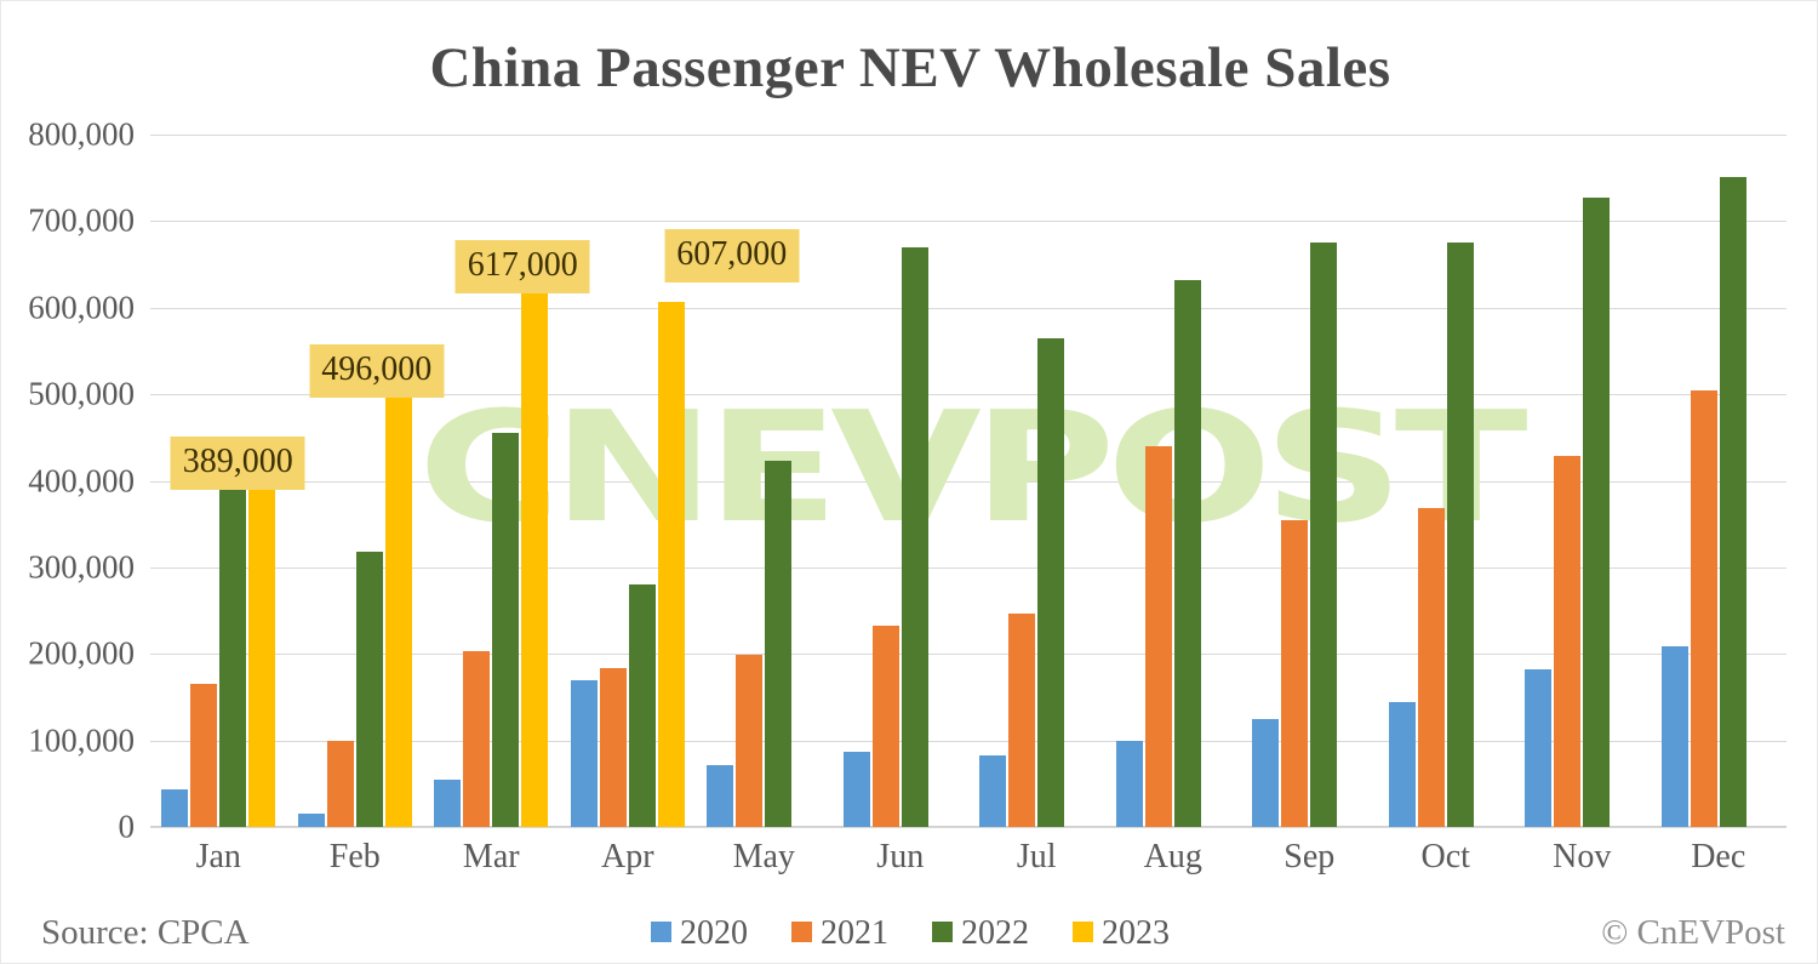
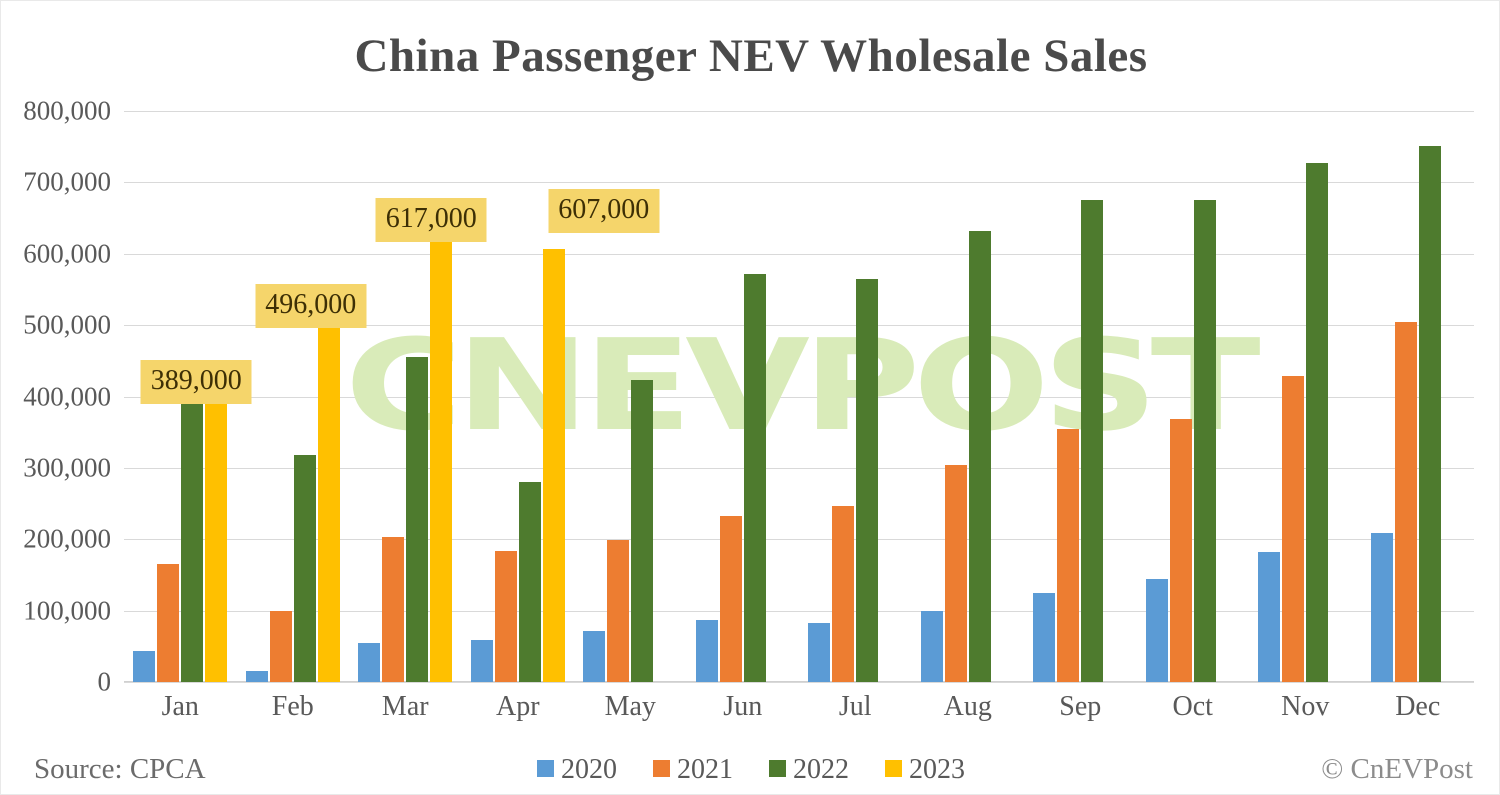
2020/Apr: 170000 -> 60000
2022/Jun: 670000 -> 570000
2021/Aug: 440000 -> 300000
